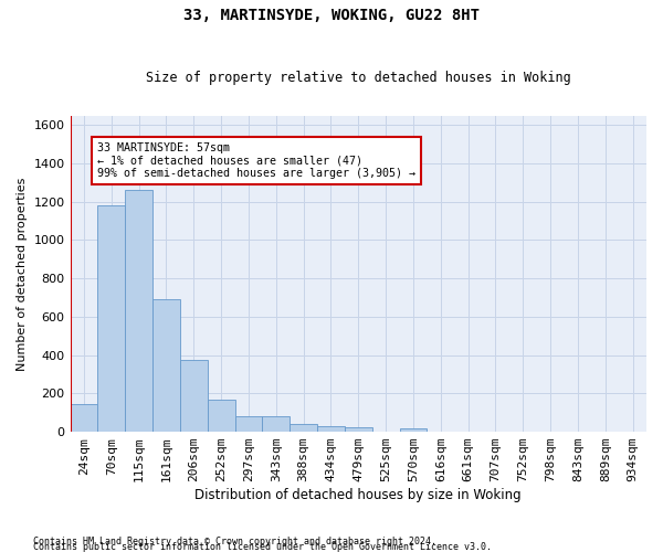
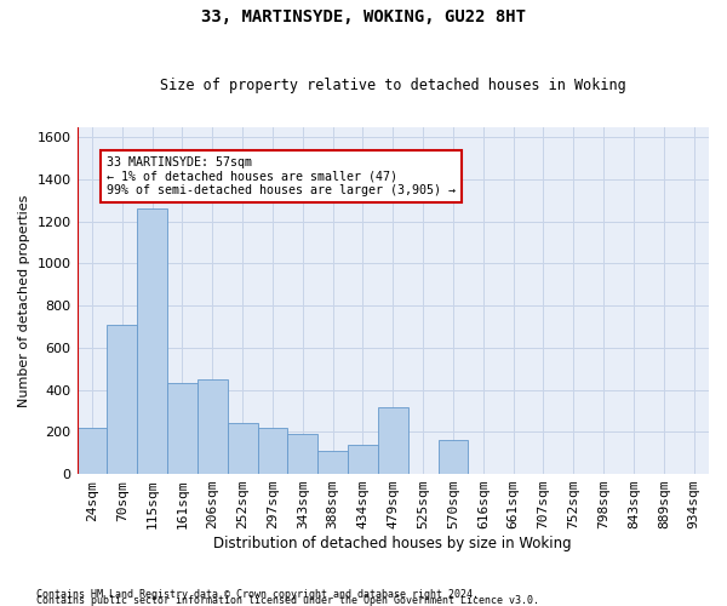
24sqm: 150 -> 220
70sqm: 1180 -> 710
161sqm: 690 -> 430
206sqm: 380 -> 450
252sqm: 170 -> 240
297sqm: 80 -> 220
343sqm: 80 -> 190
388sqm: 40 -> 110
434sqm: 30 -> 140
479sqm: 20 -> 320
570sqm: 20 -> 160
